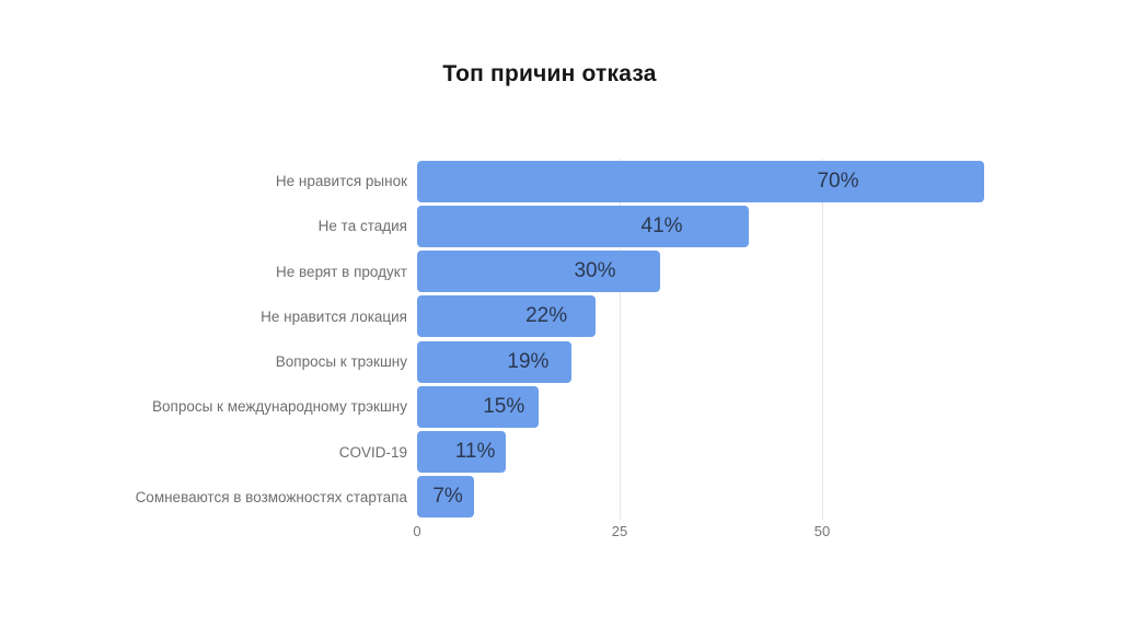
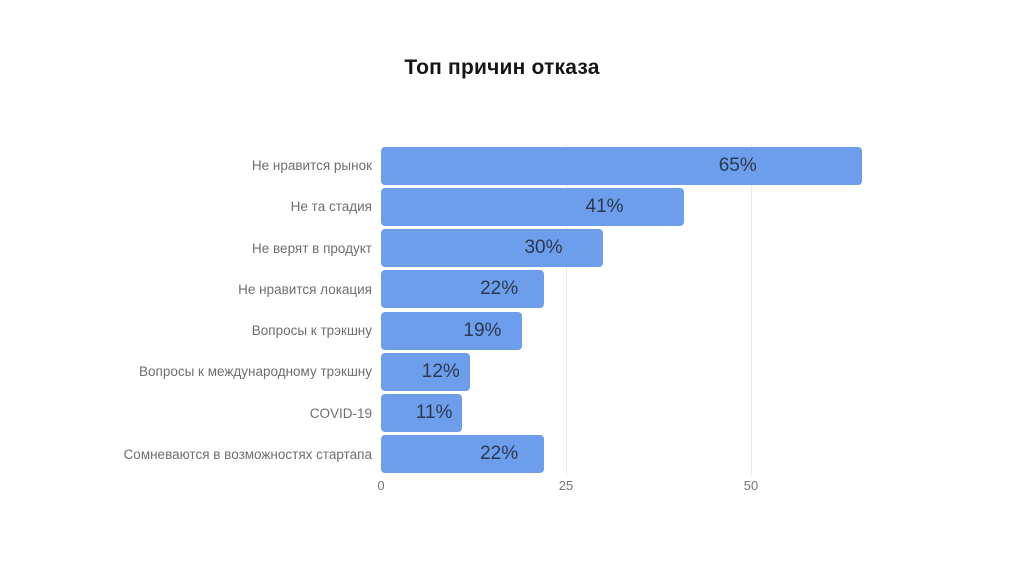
Не нравится рынок: 70% -> 65%
Вопросы к международному трэкшну: 15% -> 12%
Сомневаются в возможностях стартапа: 7% -> 22%
